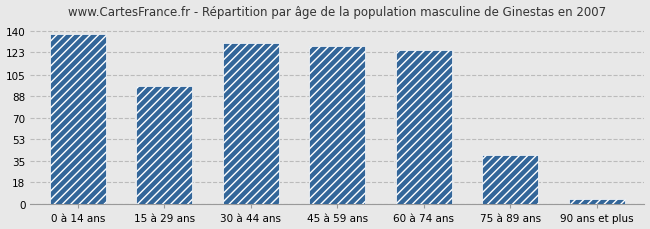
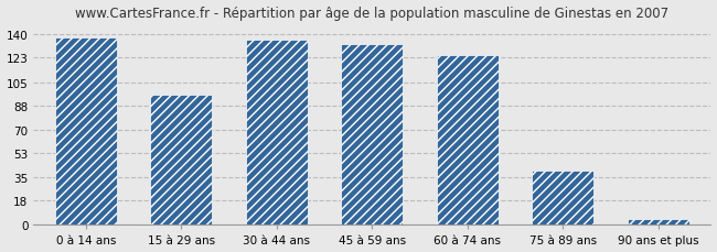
30 à 44 ans: 131 -> 136
45 à 59 ans: 128 -> 133
